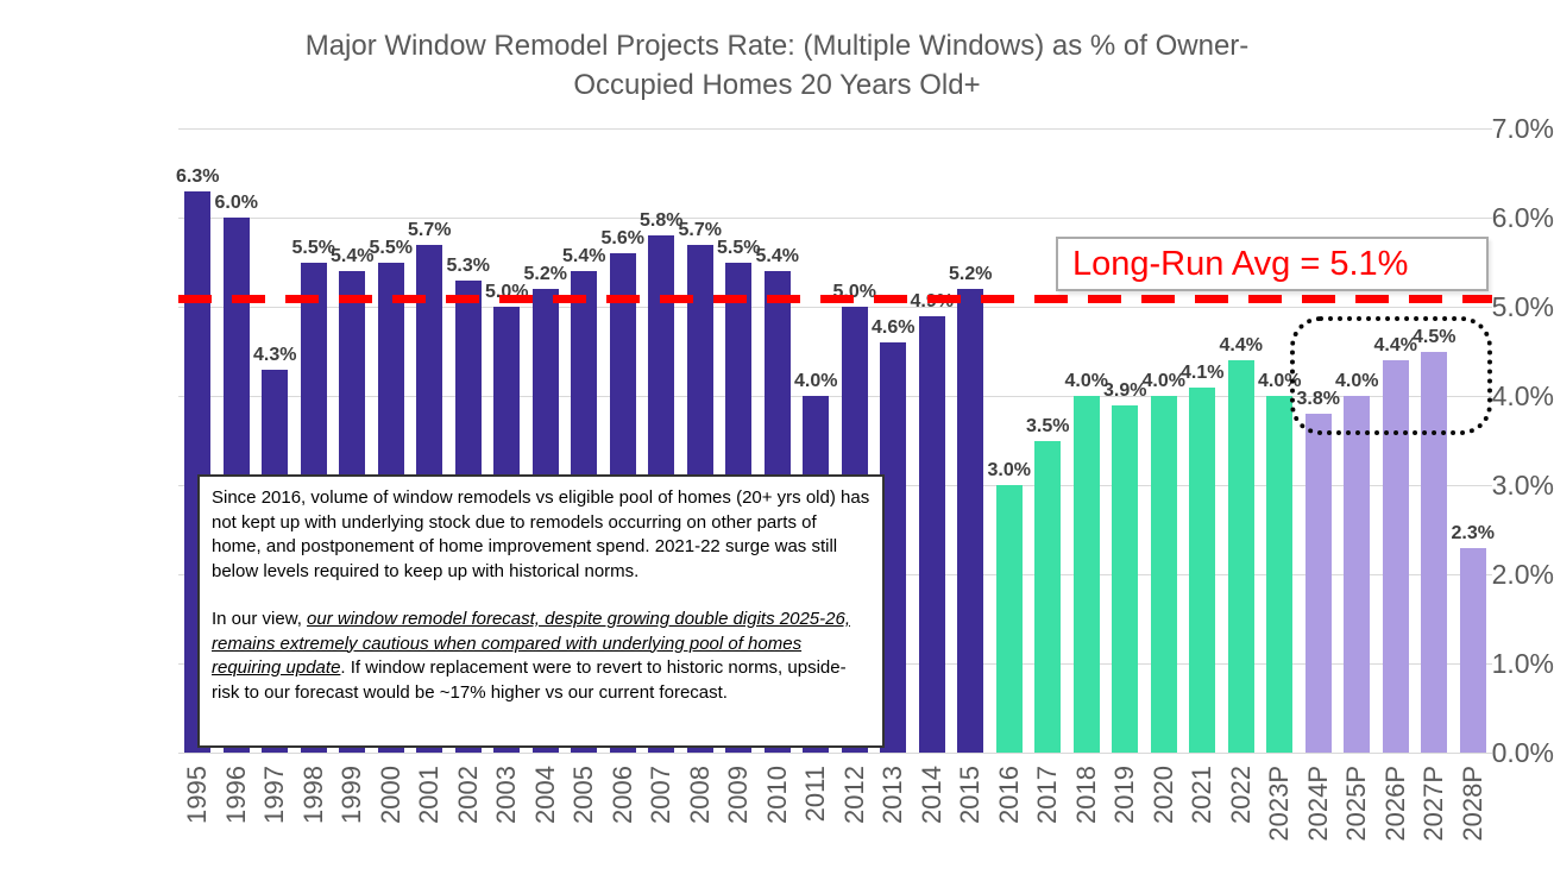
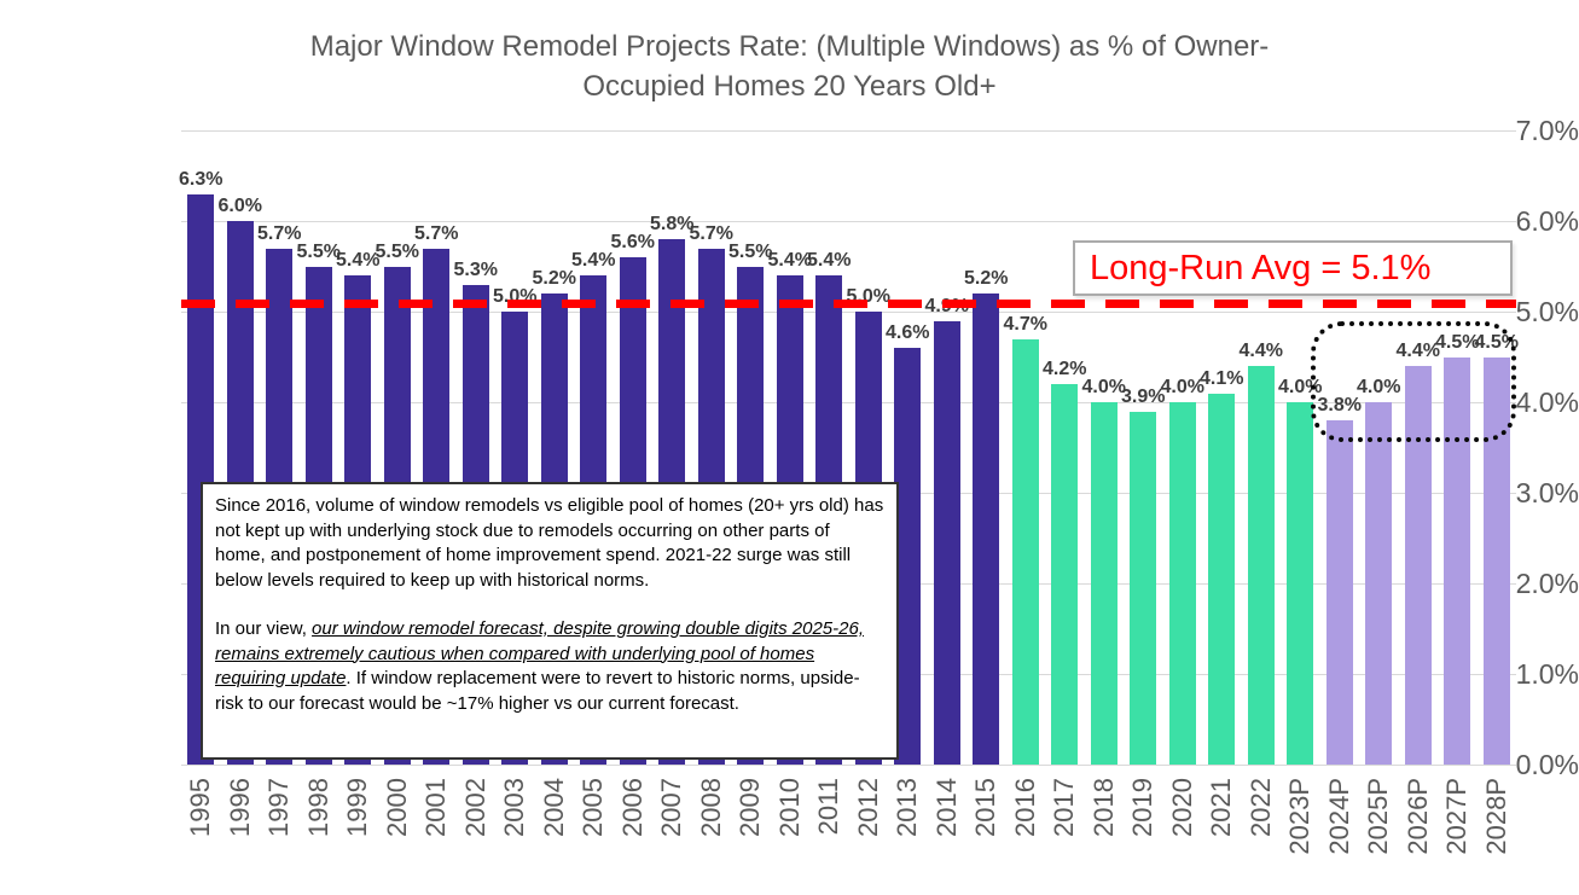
1997: 4.3% -> 5.7%
2011: 4.0% -> 5.4%
2016: 3.0% -> 4.7%
2017: 3.5% -> 4.2%
2028P: 2.3% -> 4.5%
